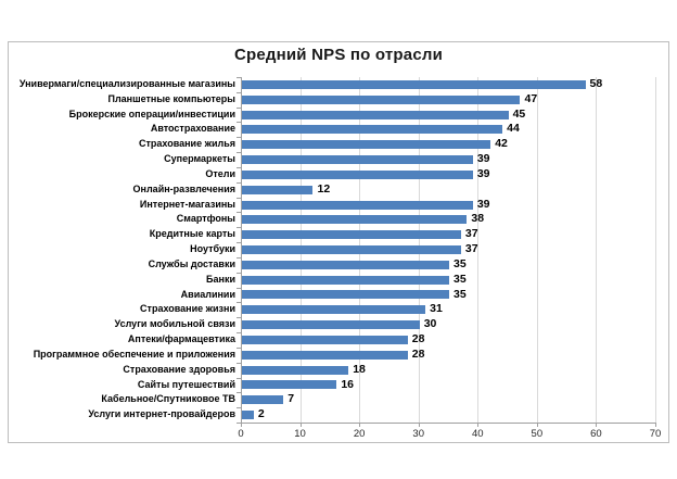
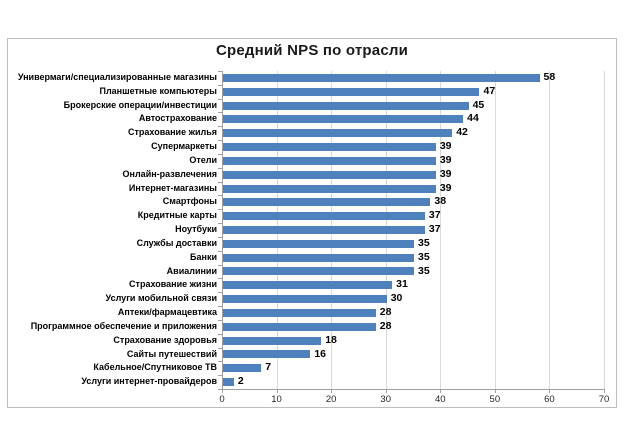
Онлайн-развлечения: 12 -> 39
